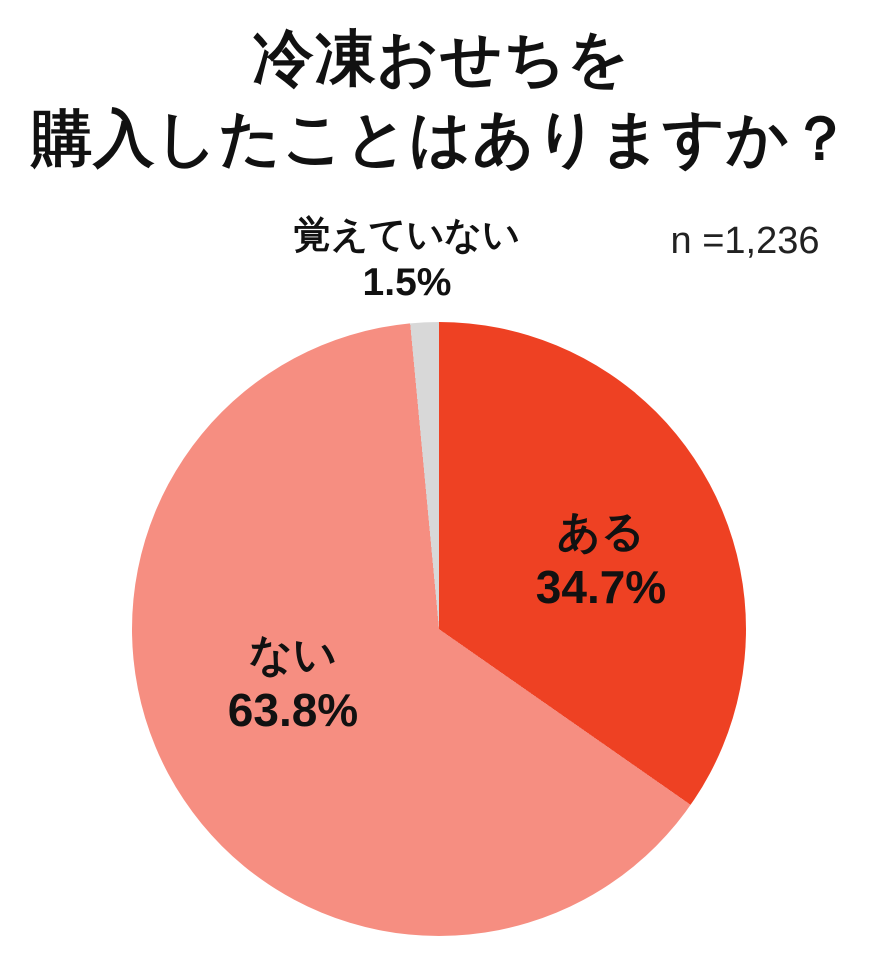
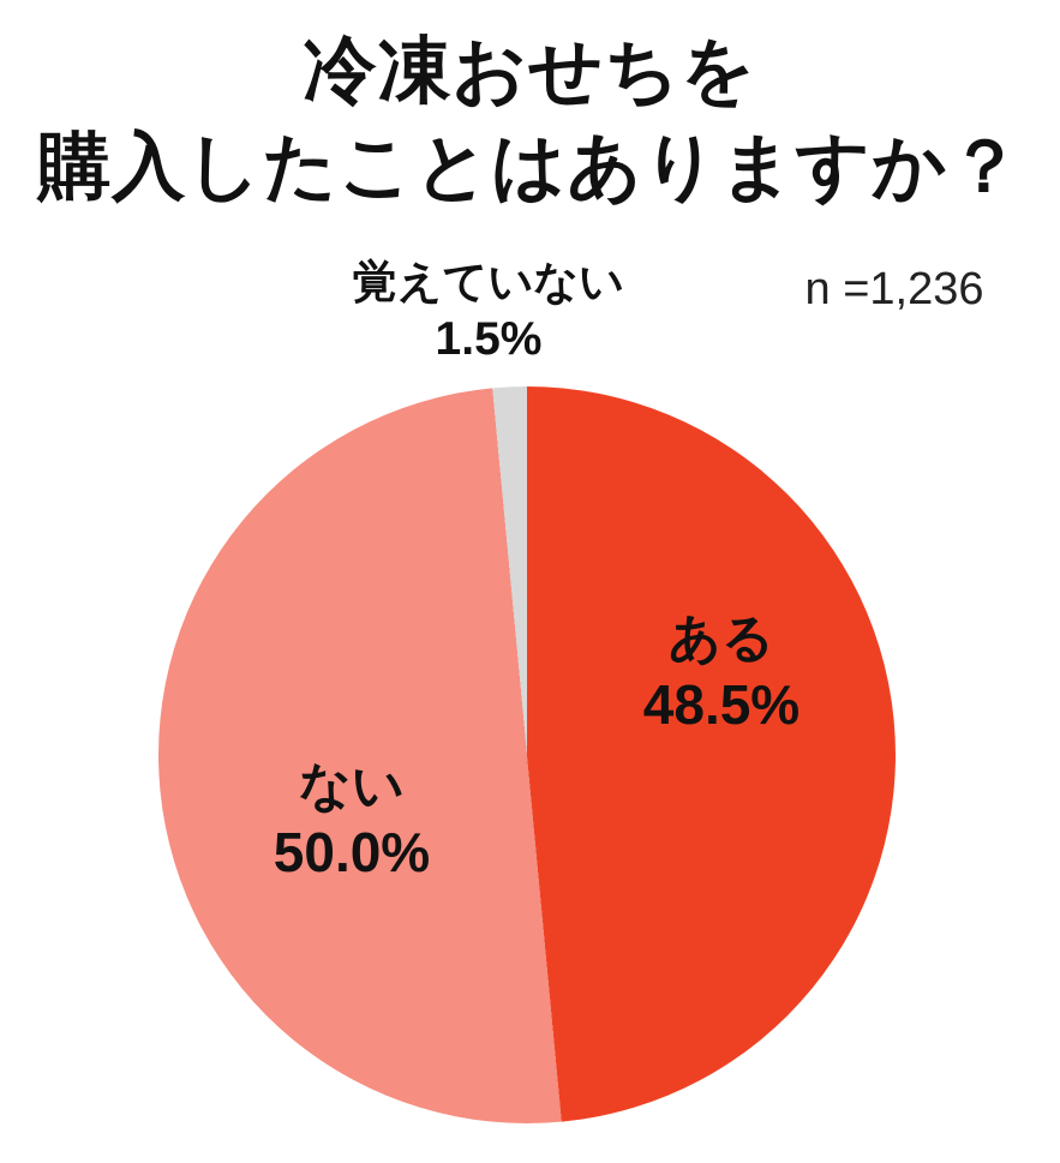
ある: 34.7% -> 48.5%
ない: 63.8% -> 50.0%
